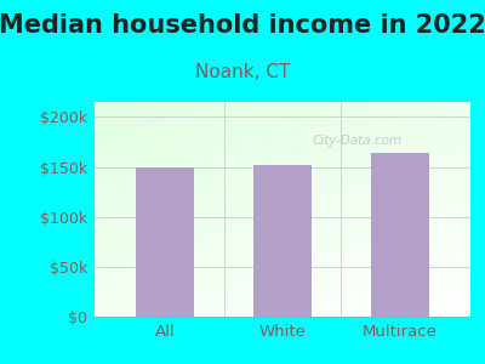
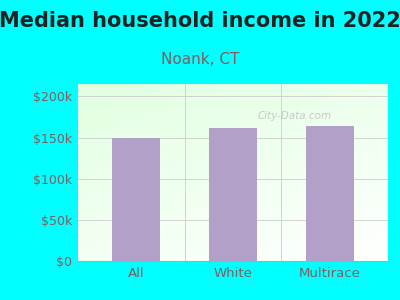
White: $152k -> $161k
